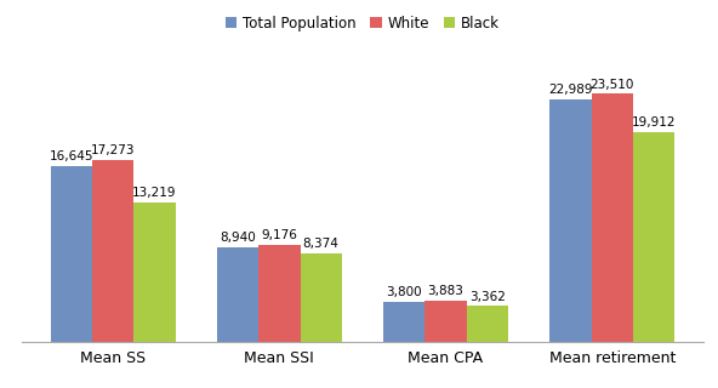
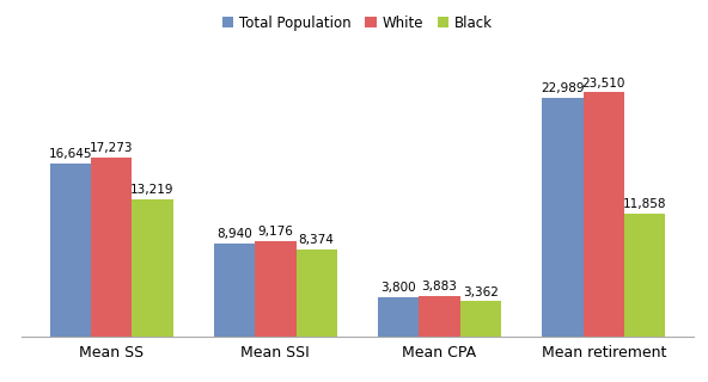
Black/Mean retirement: 19,912 -> 11,858
